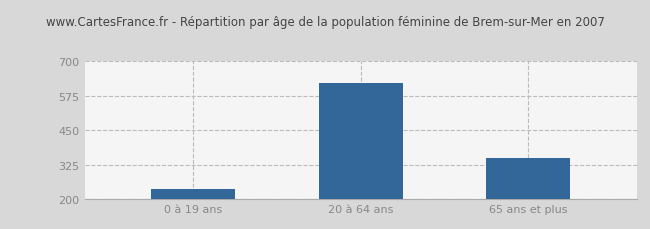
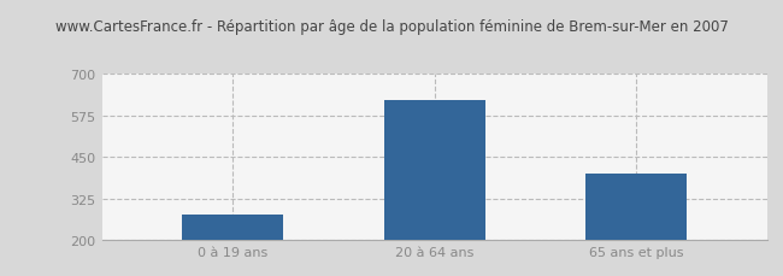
0 à 19 ans: 237 -> 275
65 ans et plus: 350 -> 400
